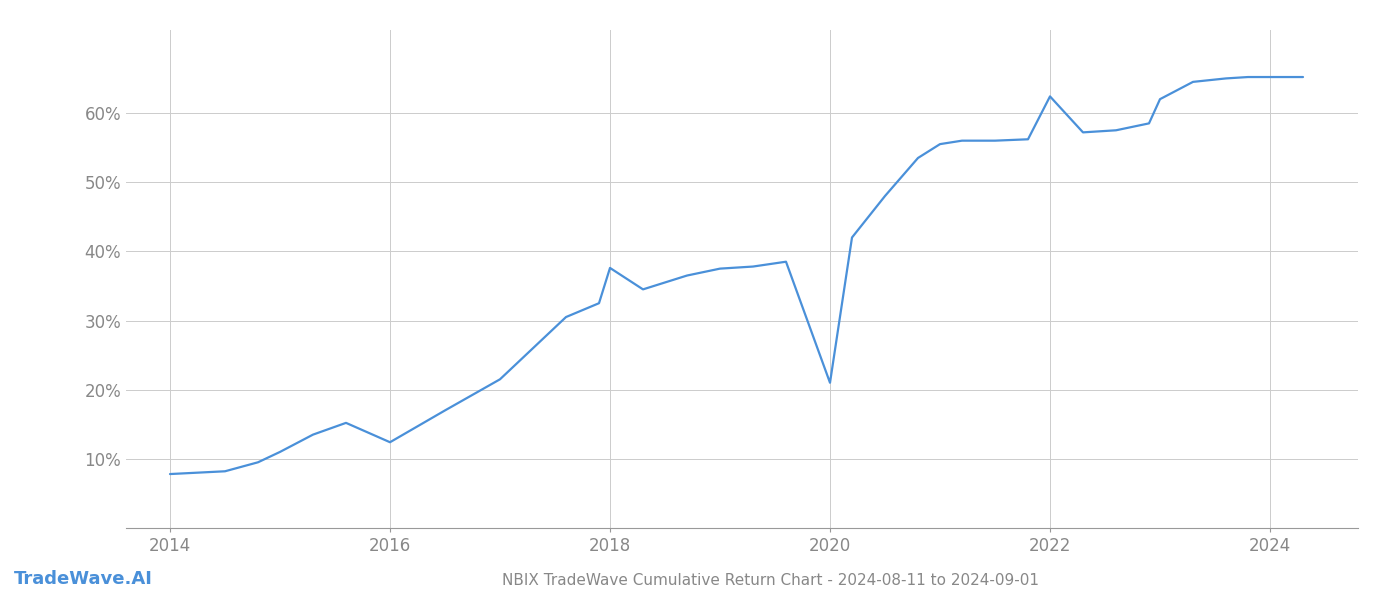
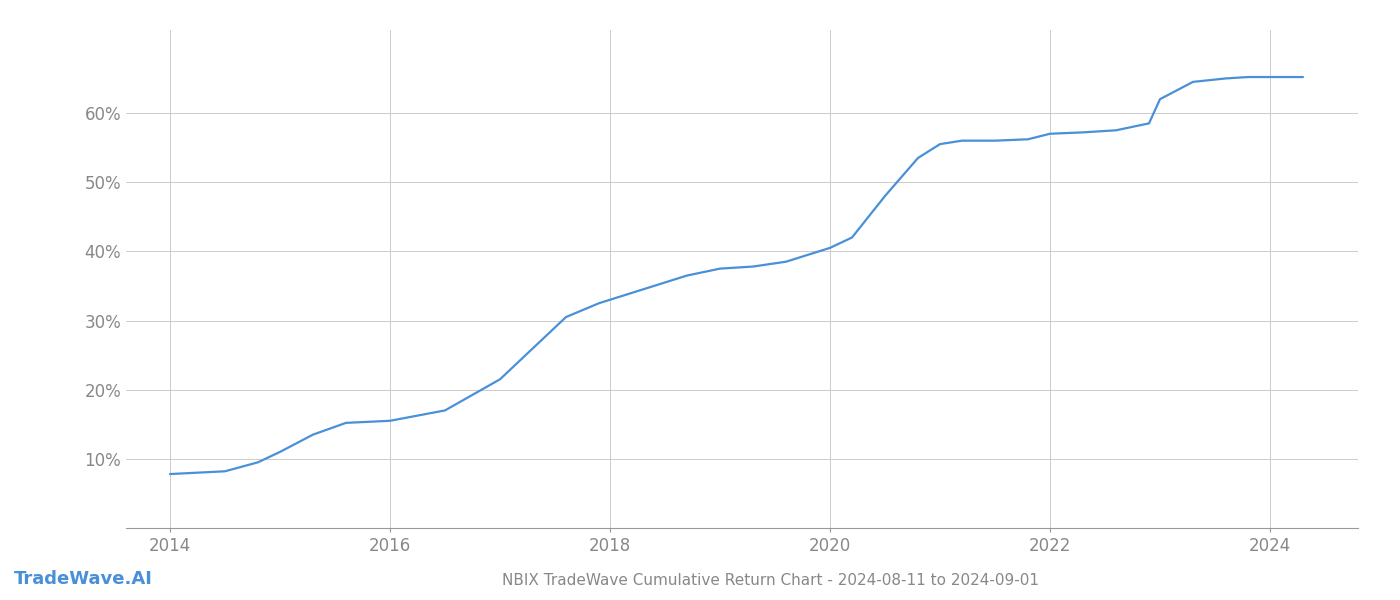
2016: 12.4% -> 15.5%
2018: 37.6% -> 33.0%
2020: 21.0% -> 40.5%
2022: 62.4% -> 57.0%
